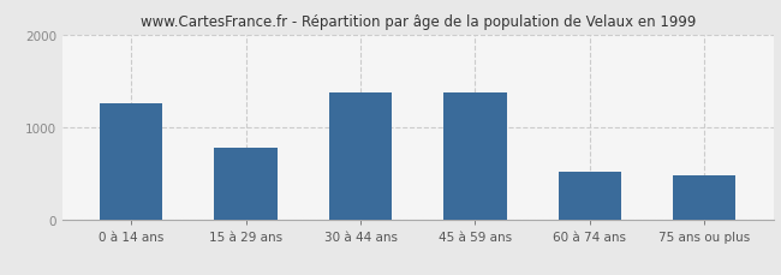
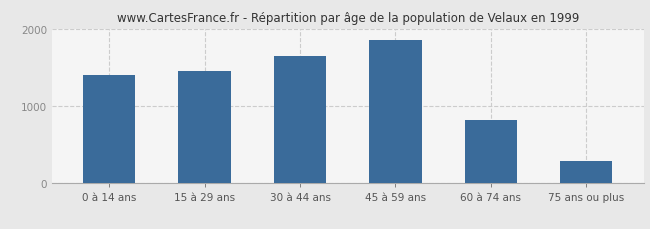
0 à 14 ans: 1260 -> 1400
15 à 29 ans: 780 -> 1460
30 à 44 ans: 1380 -> 1650
45 à 59 ans: 1380 -> 1860
60 à 74 ans: 520 -> 820
75 ans ou plus: 480 -> 280
